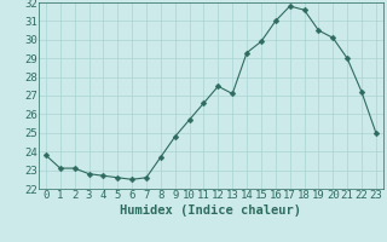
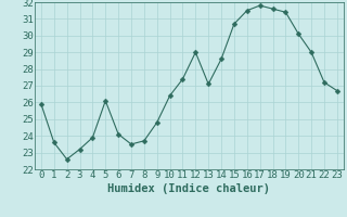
0: 23.8 -> 25.9
1: 23.1 -> 23.6
2: 23.1 -> 22.6
3: 22.8 -> 23.2
4: 22.7 -> 23.9
5: 22.6 -> 26.1
6: 22.5 -> 24.1
7: 22.6 -> 23.5
10: 25.7 -> 26.4
11: 26.6 -> 27.4
12: 27.5 -> 29.0
14: 29.3 -> 28.6
15: 29.9 -> 30.7
16: 31.0 -> 31.5
19: 30.5 -> 31.4
23: 25.0 -> 26.7
